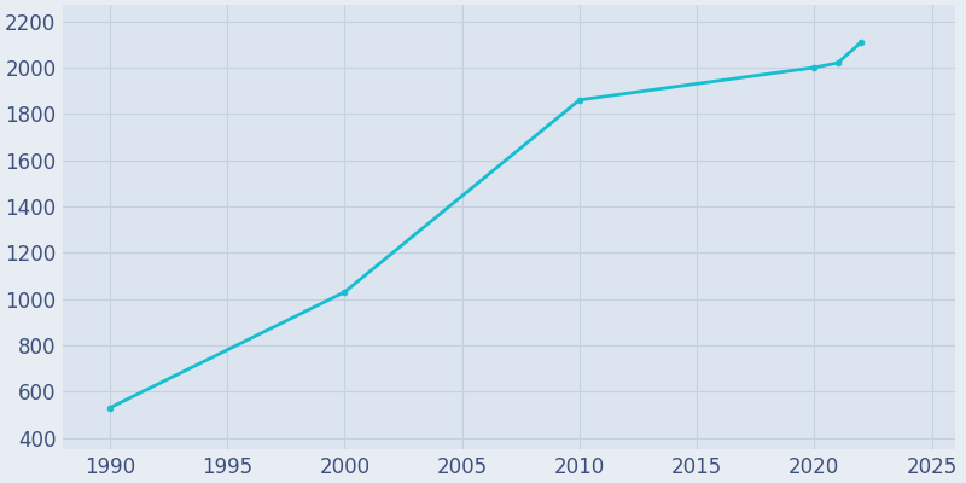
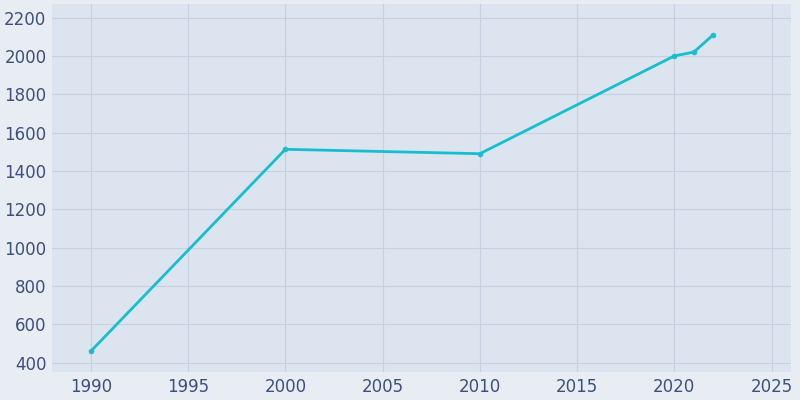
1990: 530 -> 460
2000: 1030 -> 1510
2010: 1860 -> 1490
